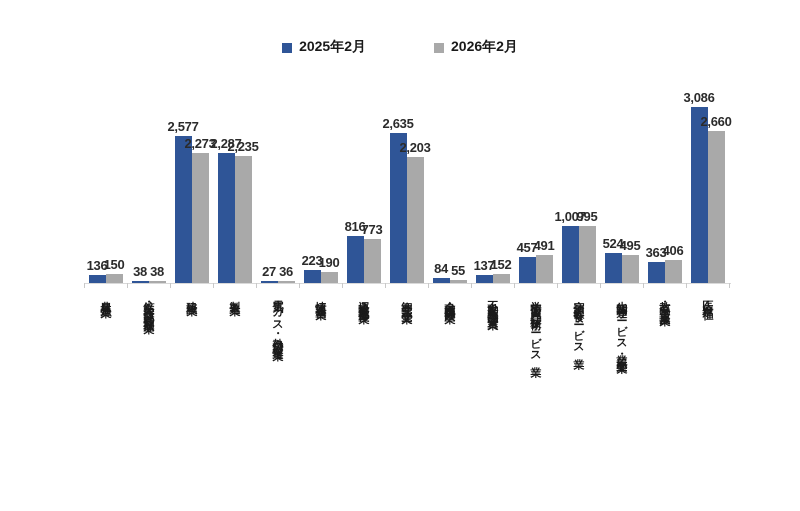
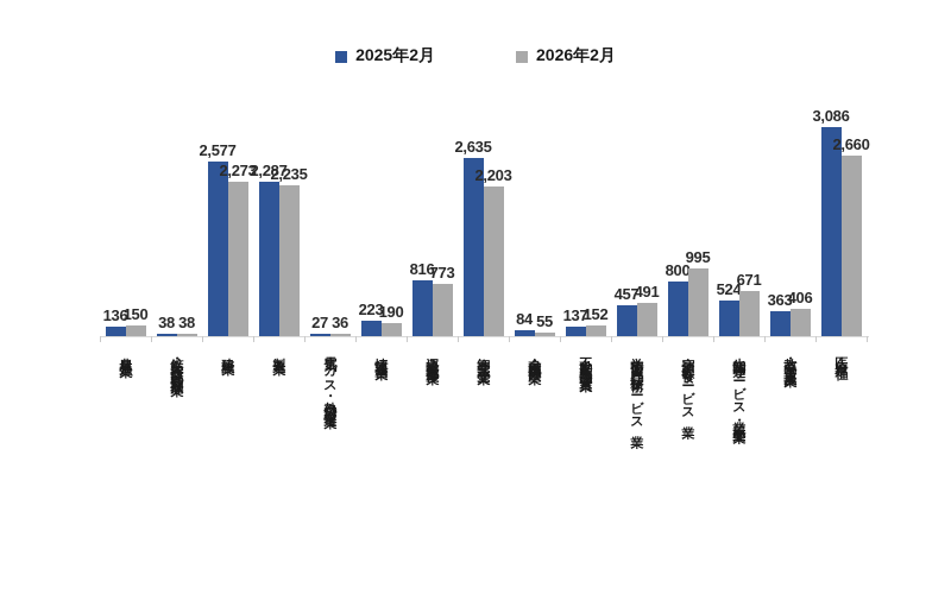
2025年2月/宿泊業・飲食サービス業: 1,007 -> 800
2026年2月/生活関連サービス業・娯楽業: 495 -> 671
